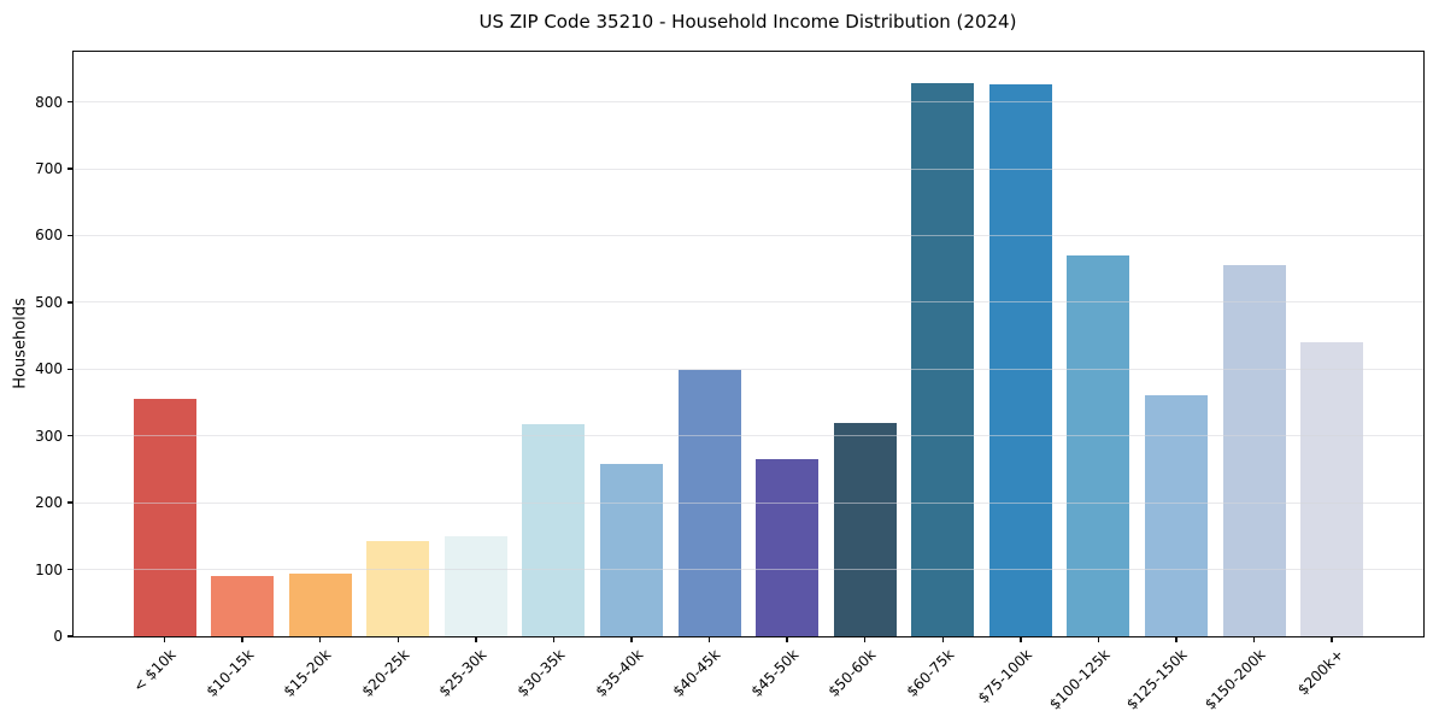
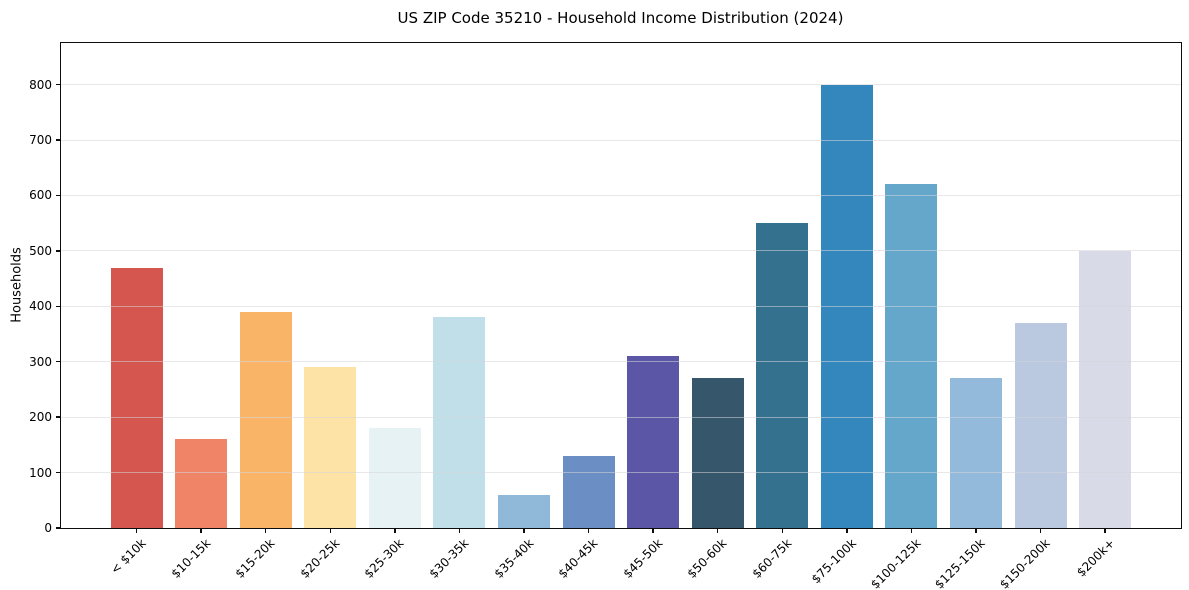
< $10k: 360 -> 470
$10-15k: 90 -> 160
$15-20k: 90 -> 390
$20-25k: 140 -> 290
$25-30k: 150 -> 180
$30-35k: 320 -> 380
$35-40k: 260 -> 60
$40-45k: 400 -> 130
$45-50k: 260 -> 310
$50-60k: 320 -> 270
$60-75k: 830 -> 550
$75-100k: 830 -> 800
$100-125k: 570 -> 620
$125-150k: 360 -> 270
$150-200k: 560 -> 370
$200k+: 440 -> 500
